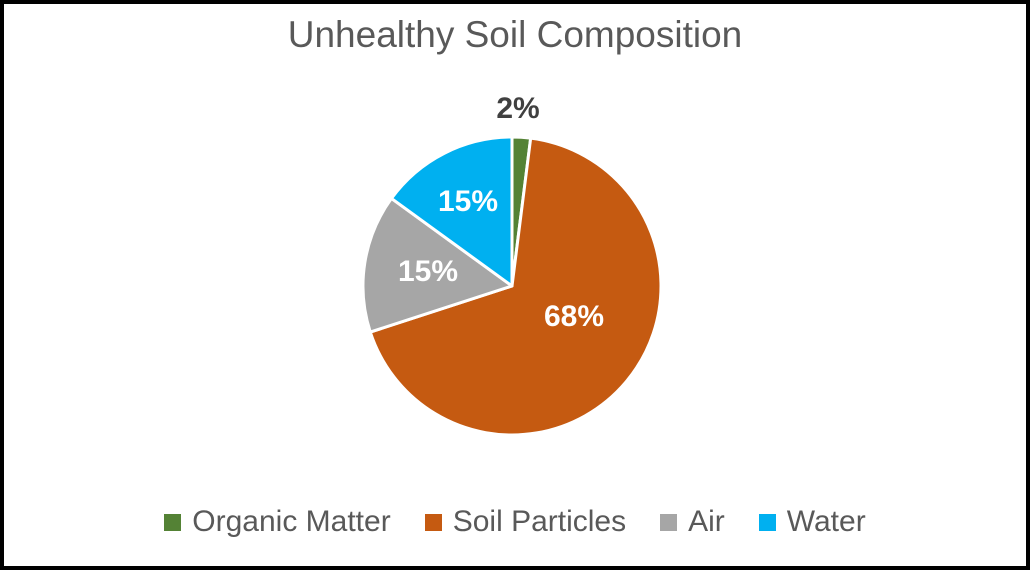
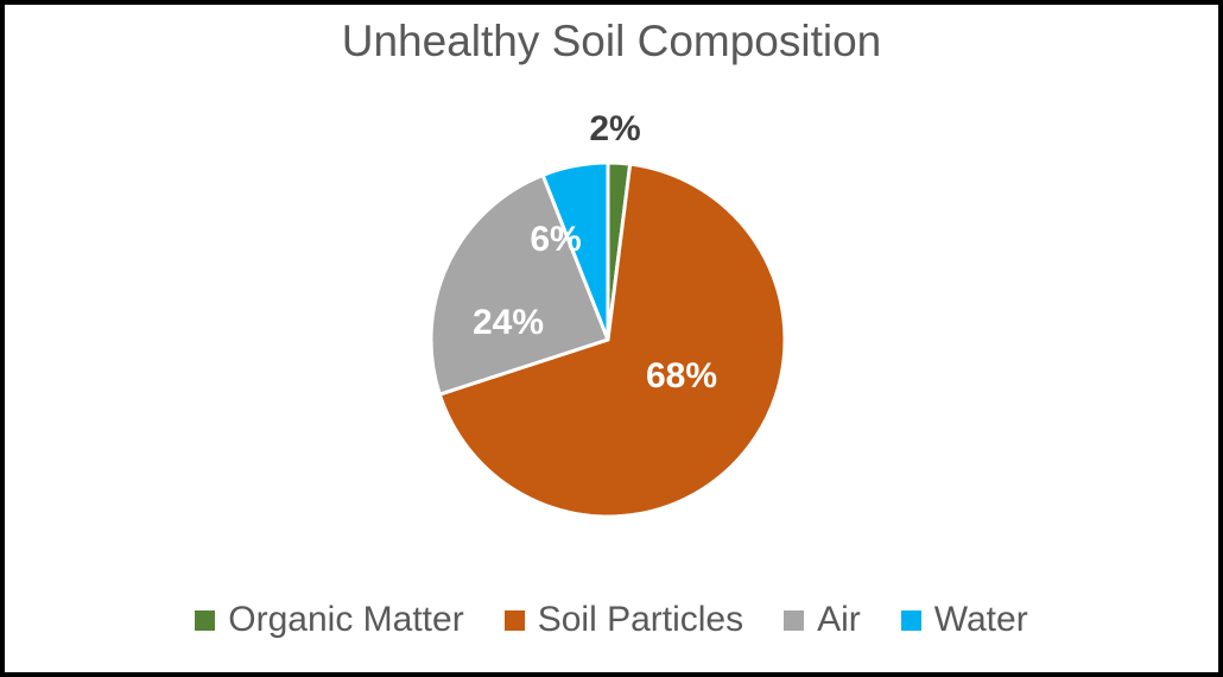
Air: 15% -> 24%
Water: 15% -> 6%
